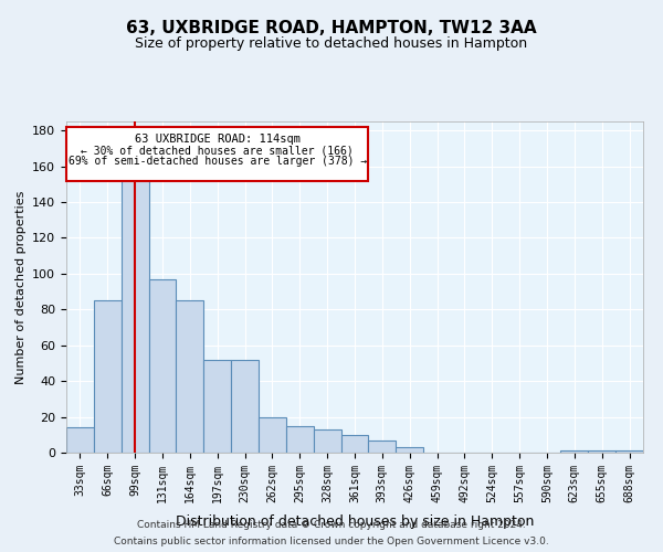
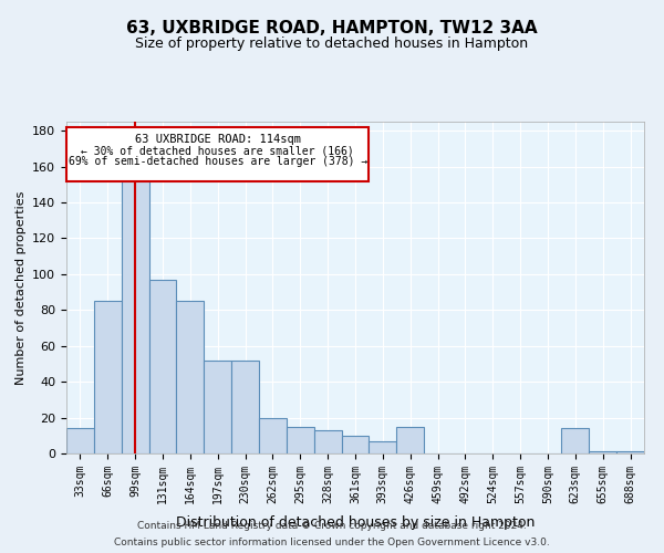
426sqm: 3 -> 15
623sqm: 1 -> 14
